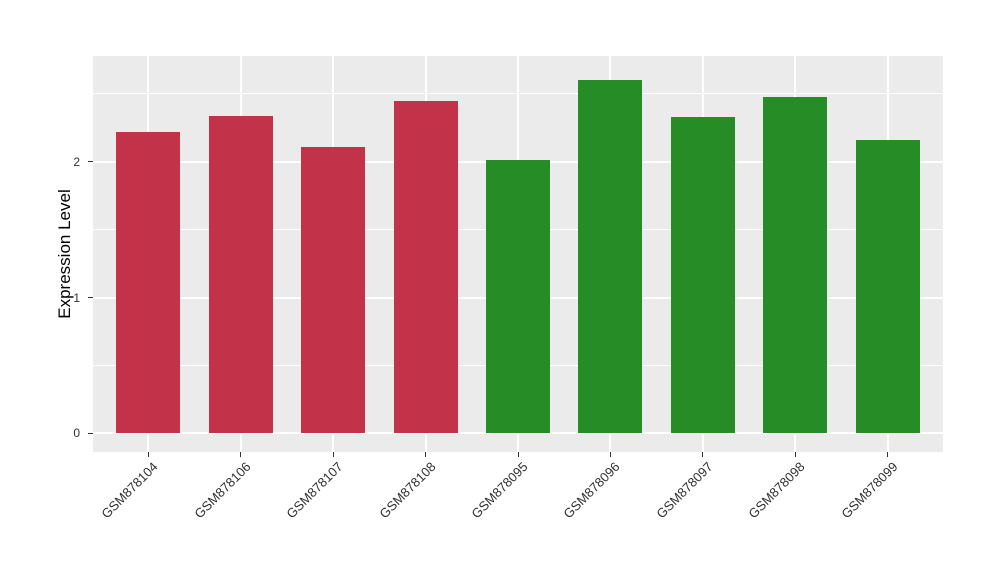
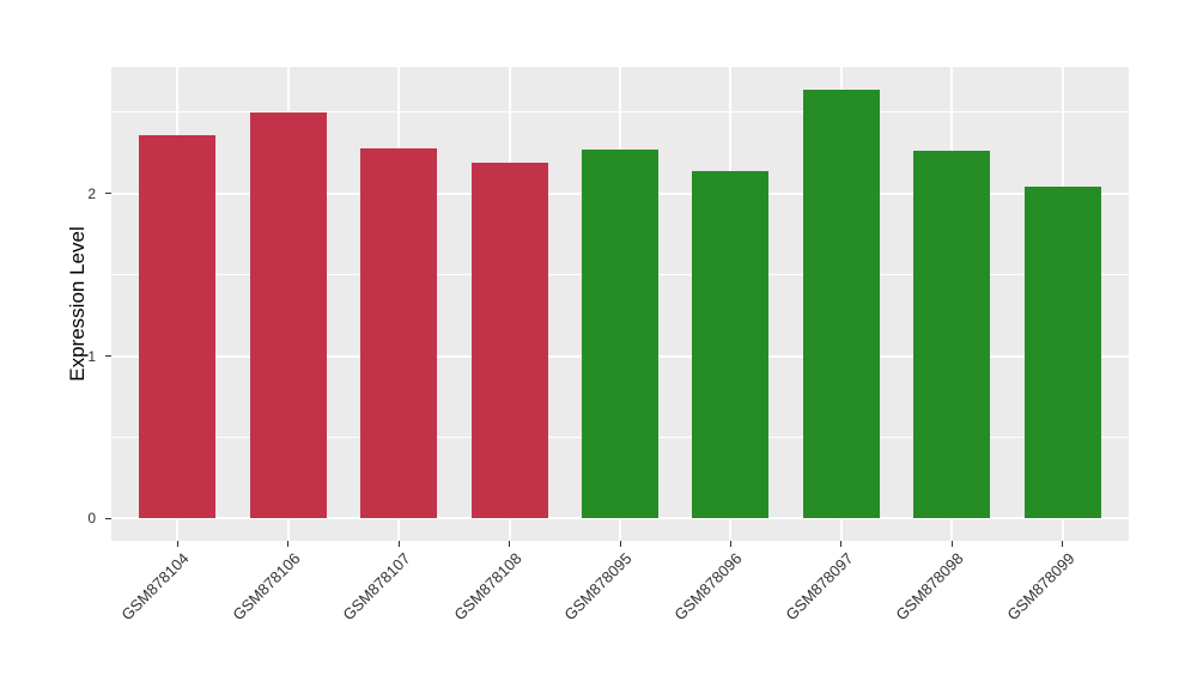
GSM878104: 2.22 -> 2.36
GSM878106: 2.34 -> 2.50
GSM878107: 2.11 -> 2.28
GSM878108: 2.45 -> 2.19
GSM878095: 2.01 -> 2.27
GSM878096: 2.60 -> 2.14
GSM878097: 2.33 -> 2.64
GSM878098: 2.48 -> 2.26
GSM878099: 2.16 -> 2.04
